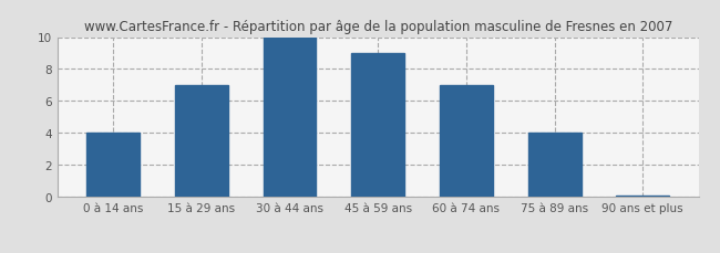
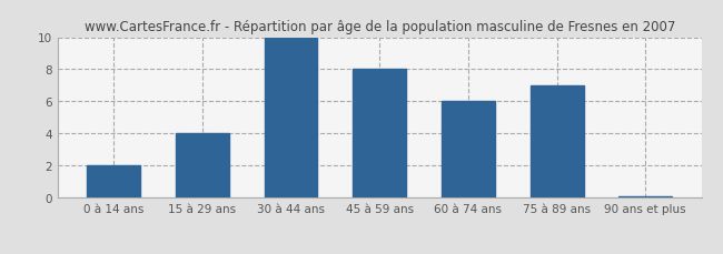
0 à 14 ans: 4.0 -> 2.0
15 à 29 ans: 7.0 -> 4.0
45 à 59 ans: 9.0 -> 8.0
60 à 74 ans: 7.0 -> 6.0
75 à 89 ans: 4.0 -> 7.0
